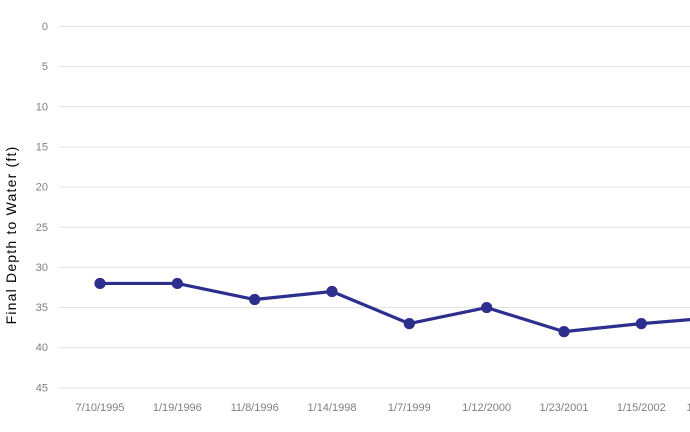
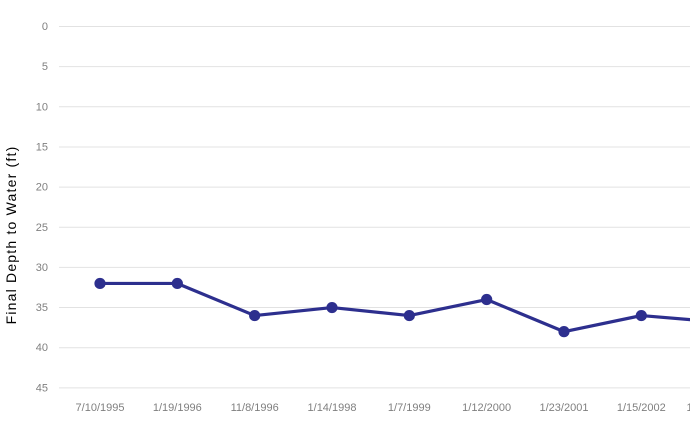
11/8/1996: 34 -> 36
1/14/1998: 33 -> 35
1/7/1999: 37 -> 36
1/12/2000: 35 -> 34
1/15/2002: 37 -> 36
